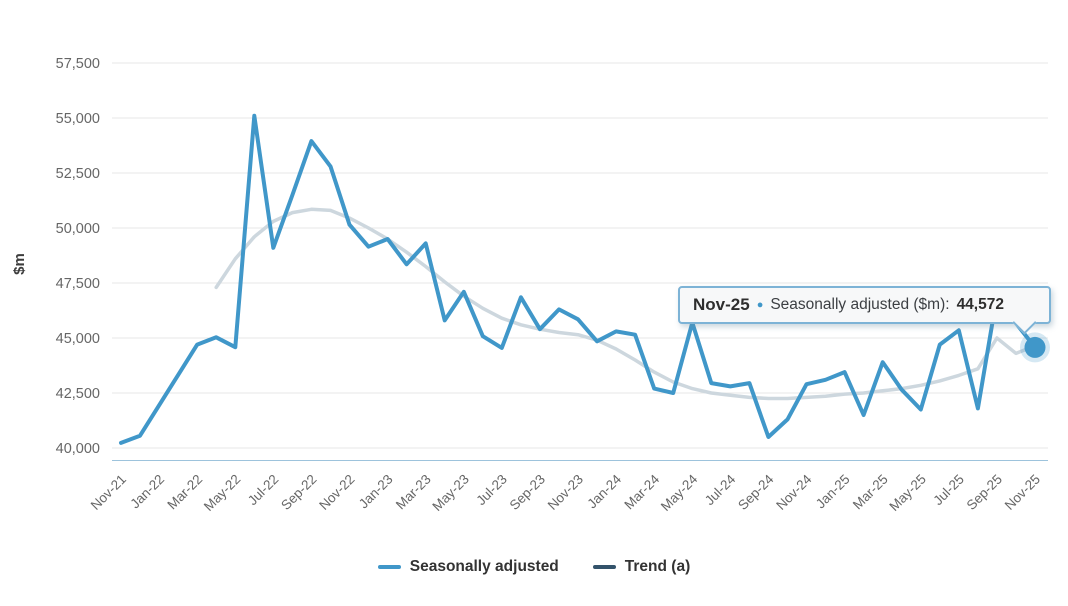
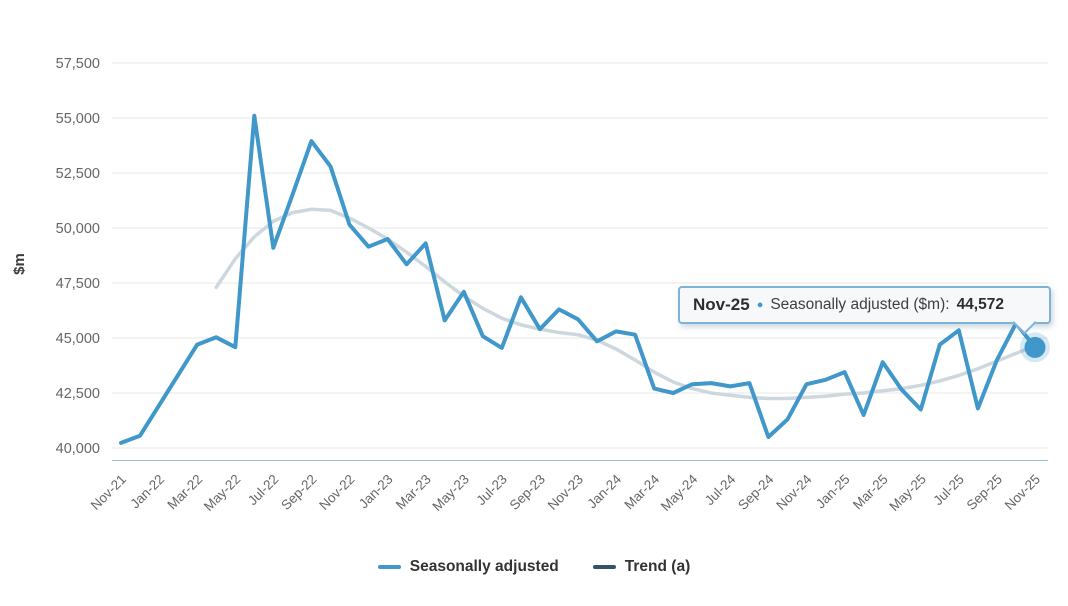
Seasonally adjusted/May-24: 45700 -> 42900
Seasonally adjusted/Sep-25: 46900 -> 44000
Trend (a)/Sep-25: 45000 -> 44000
